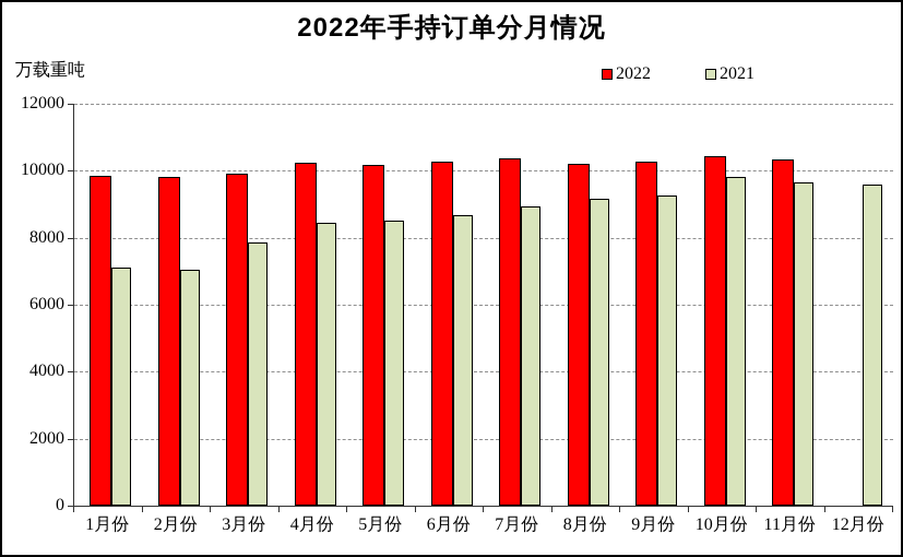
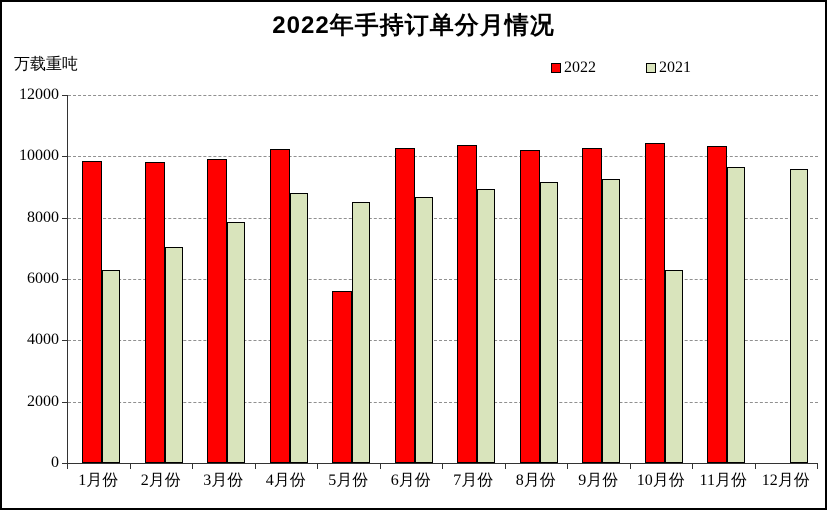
2021/1月份: 7100 -> 6300
2021/4月份: 8400 -> 8800
2022/5月份: 10200 -> 5600
2021/10月份: 9800 -> 6300
